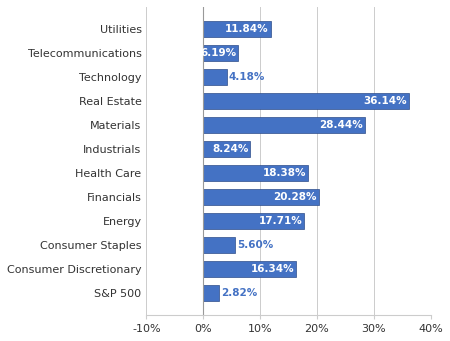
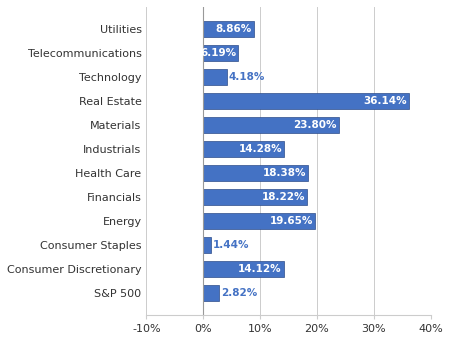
Utilities: 11.84% -> 8.86%
Materials: 28.44% -> 23.80%
Industrials: 8.24% -> 14.28%
Financials: 20.28% -> 18.22%
Energy: 17.71% -> 19.65%
Consumer Staples: 5.60% -> 1.44%
Consumer Discretionary: 16.34% -> 14.12%
